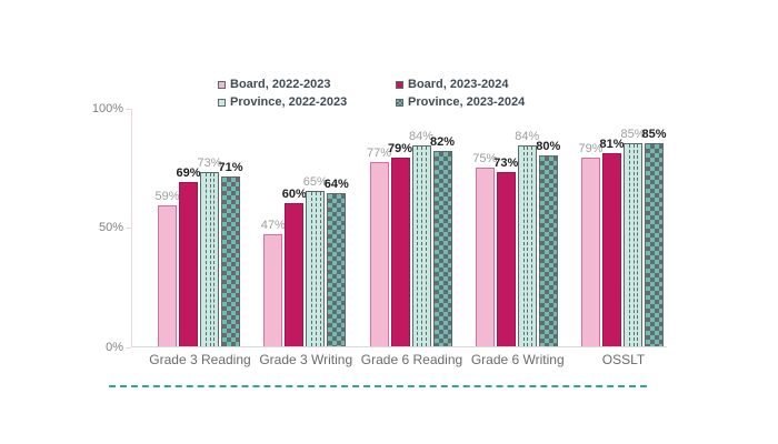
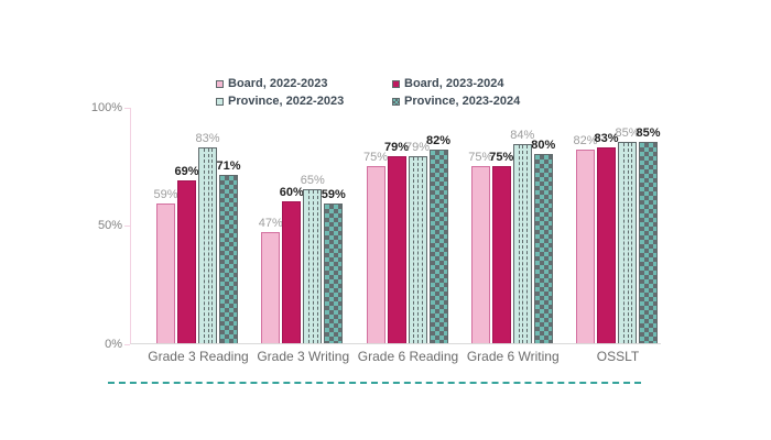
Province, 2022-2023/Grade 3 Reading: 73% -> 83%
Province, 2023-2024/Grade 3 Writing: 64% -> 59%
Board, 2022-2023/Grade 6 Reading: 77% -> 75%
Province, 2022-2023/Grade 6 Reading: 84% -> 79%
Board, 2023-2024/Grade 6 Writing: 73% -> 75%
Board, 2022-2023/OSSLT: 79% -> 82%
Board, 2023-2024/OSSLT: 81% -> 83%
